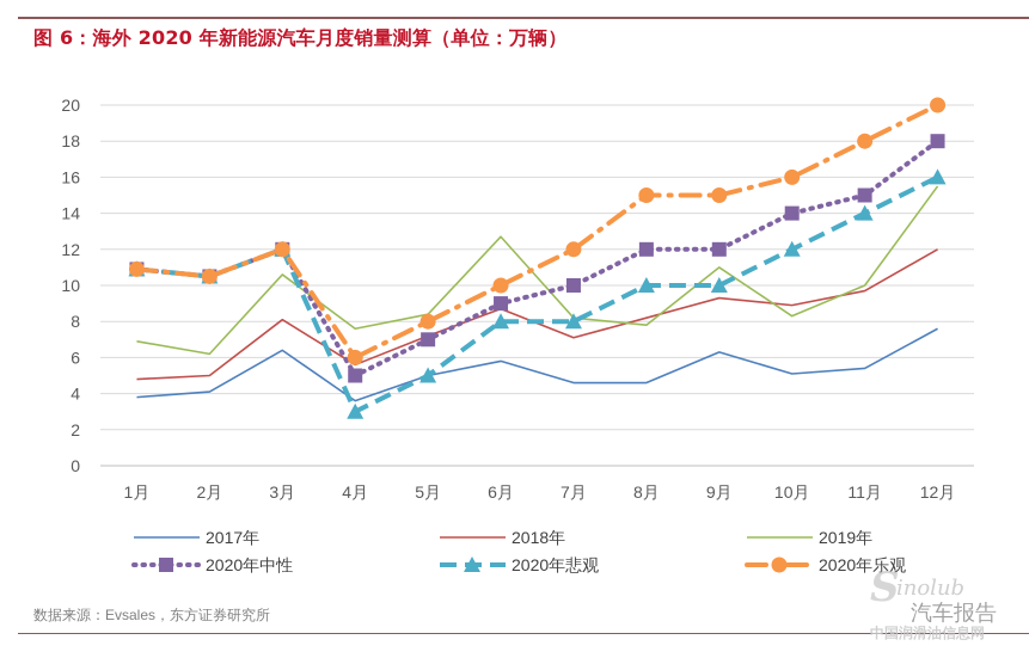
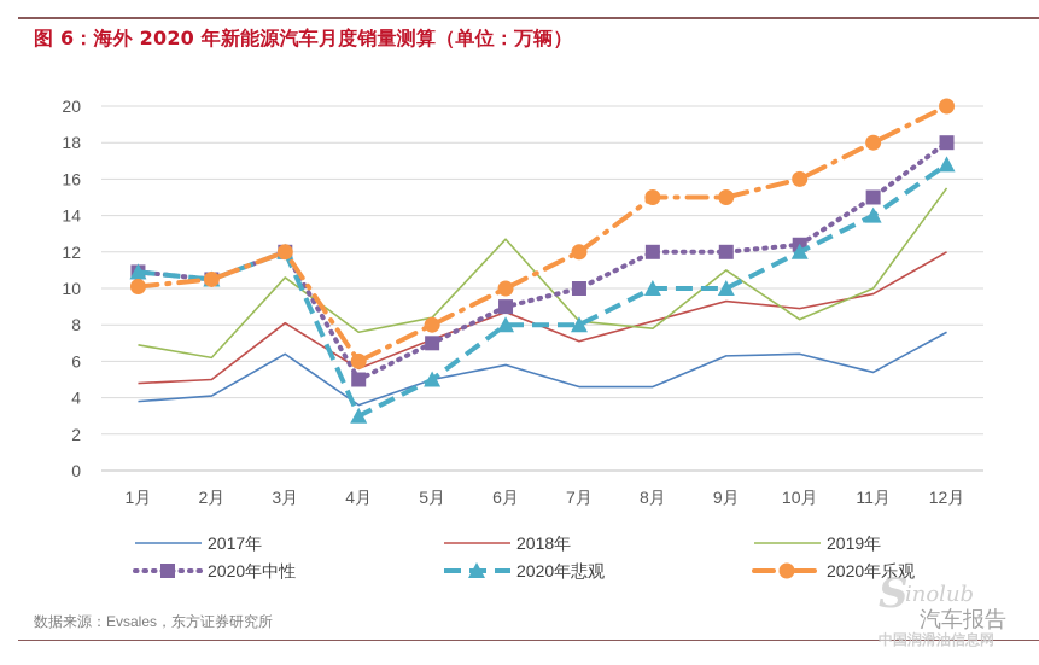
2020年乐观/1月: 10.9 -> 10.1
2017年/10月: 5.1 -> 6.4
2020年中性/10月: 14.0 -> 12.4
2020年悲观/12月: 16.0 -> 16.8
